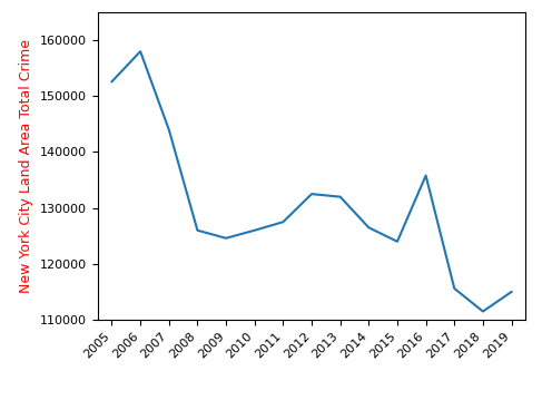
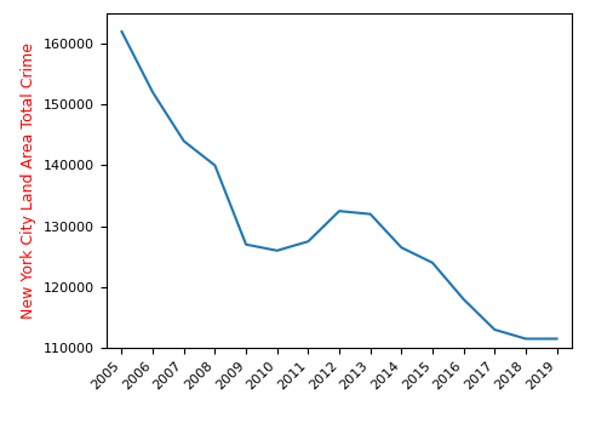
2005: 152600 -> 162000
2006: 158000 -> 152000
2008: 126000 -> 140000
2009: 124600 -> 127000
2016: 135800 -> 118000
2017: 115600 -> 113000
2019: 115000 -> 111500
